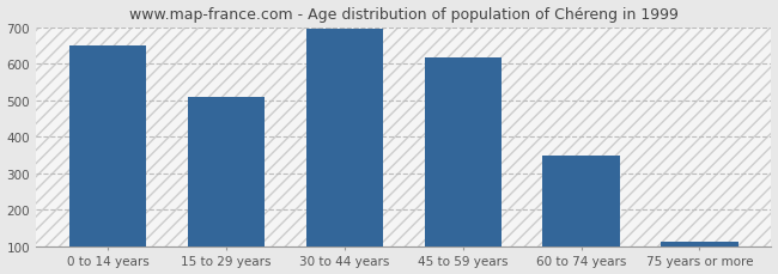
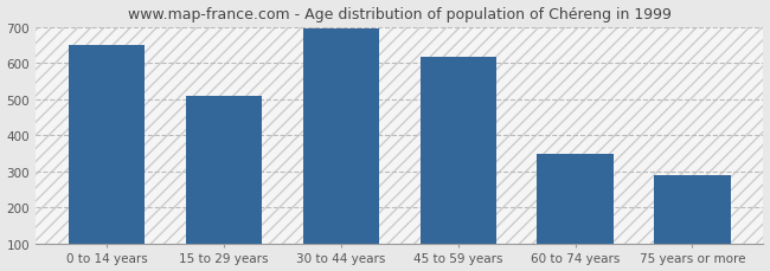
75 years or more: 113 -> 290
